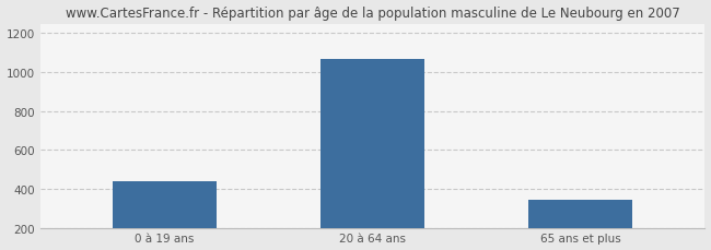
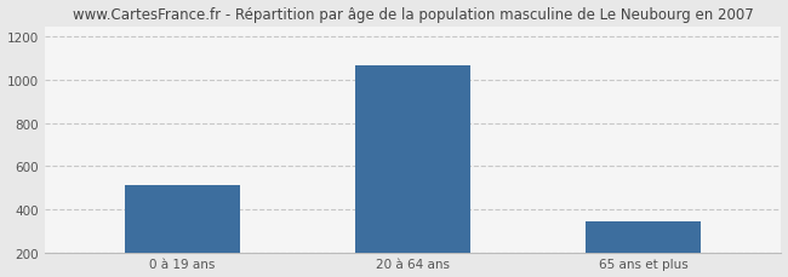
0 à 19 ans: 440 -> 510
